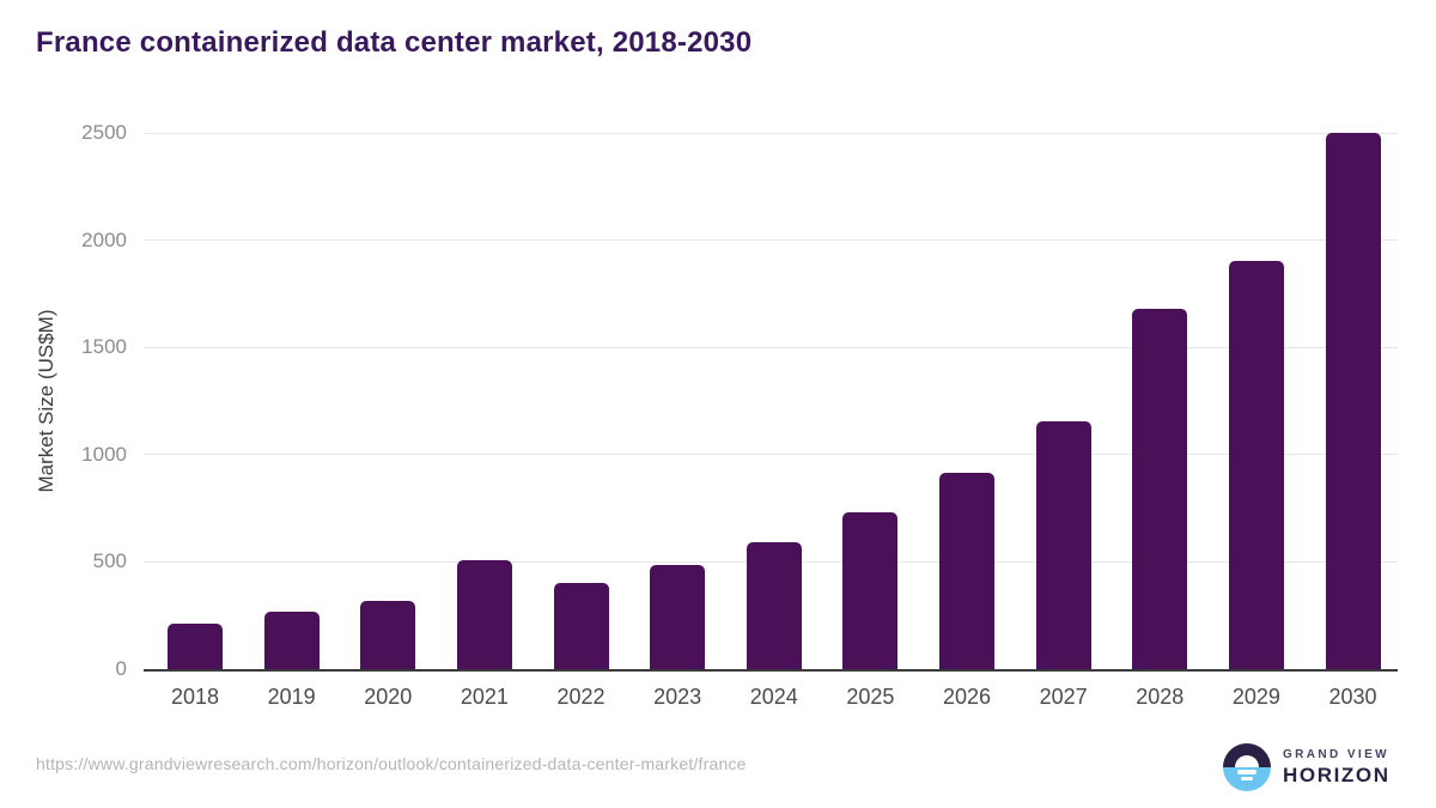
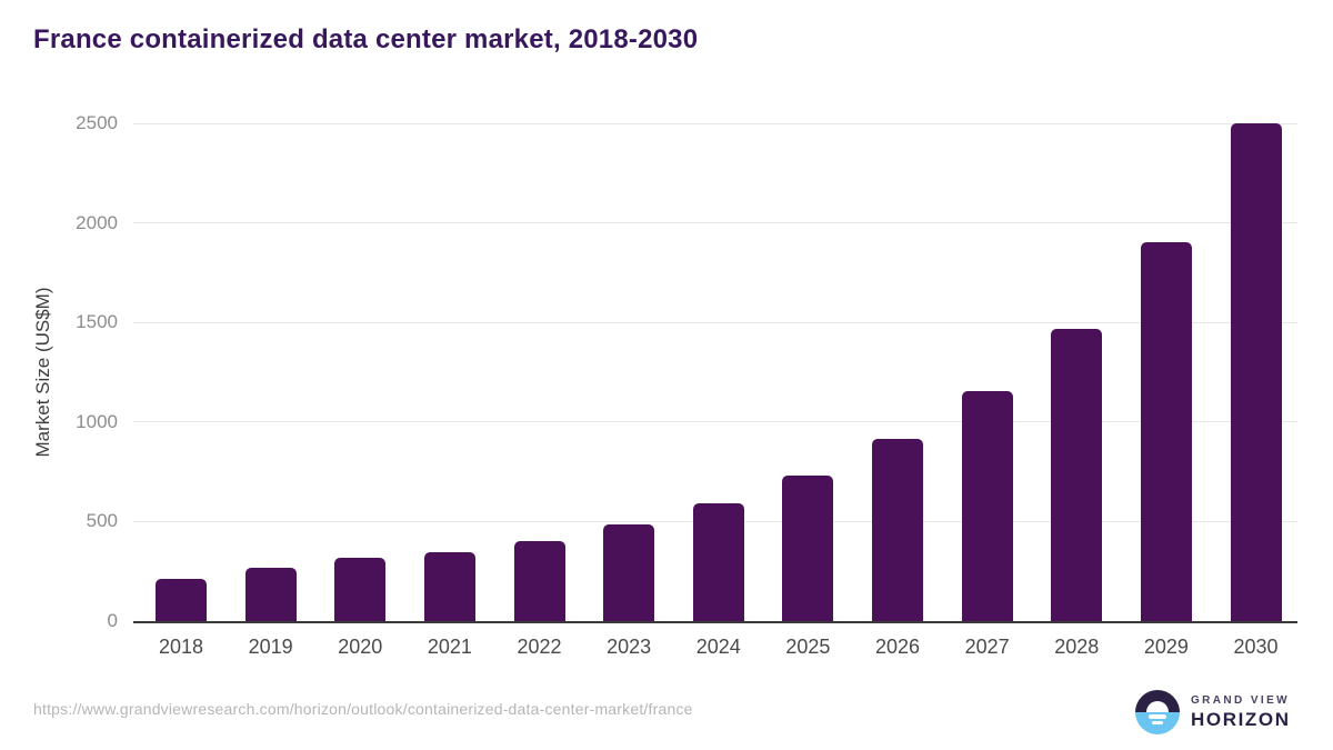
2021: 510 -> 340
2028: 1680 -> 1470
